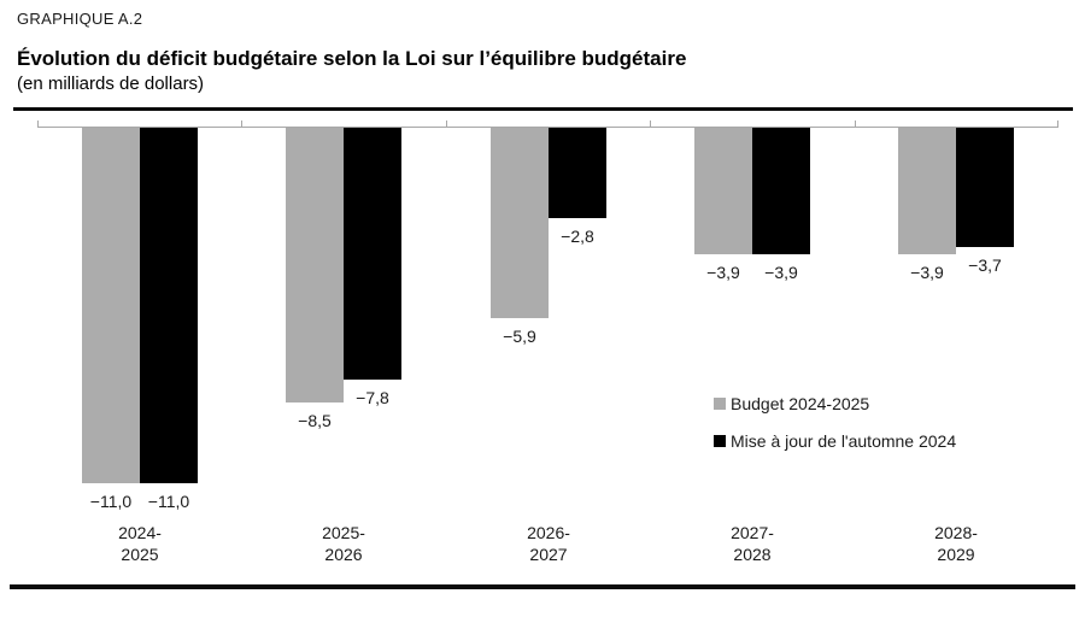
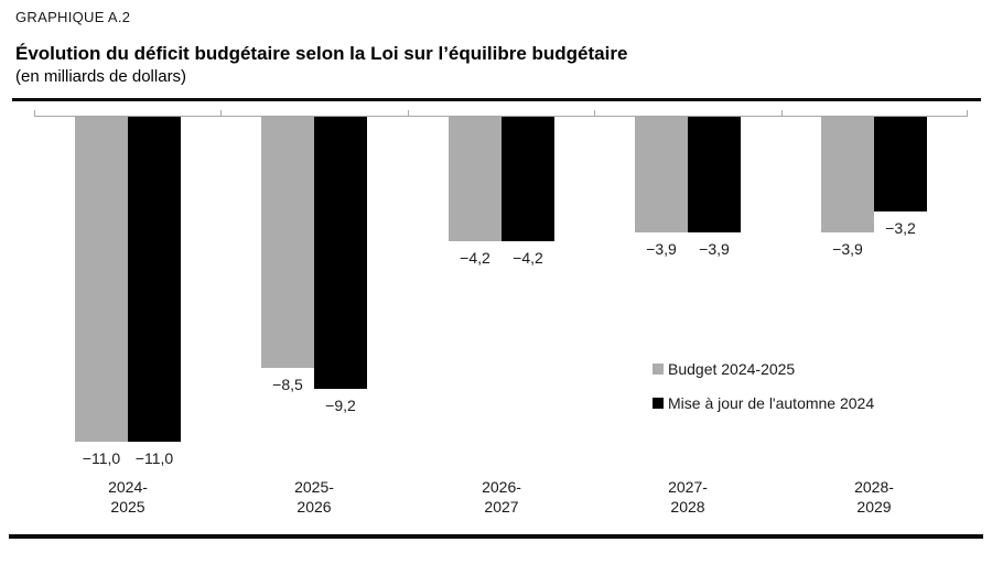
Mise à jour de l'automne 2024/2025-2026: −7,8 -> −9,2
Budget 2024-2025/2026-2027: −5,9 -> −4,2
Mise à jour de l'automne 2024/2026-2027: −2,8 -> −4,2
Mise à jour de l'automne 2024/2028-2029: −3,7 -> −3,2
